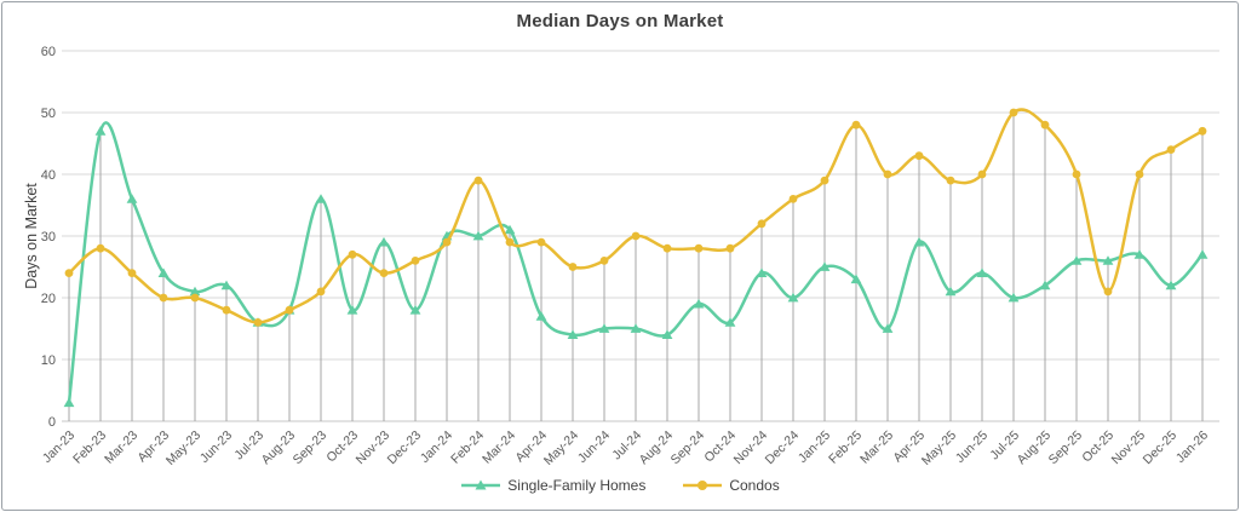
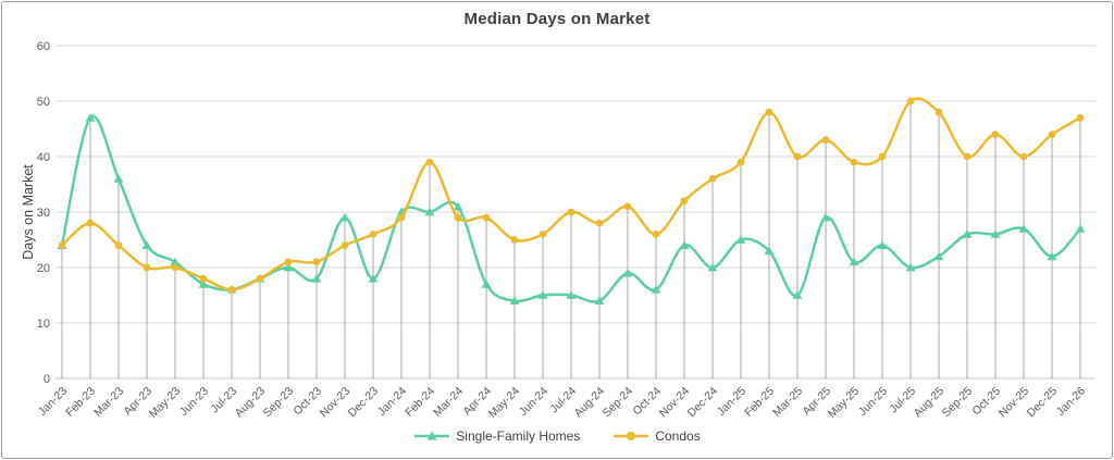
Single-Family Homes/Jan-23: 3 -> 24
Single-Family Homes/Jun-23: 22 -> 17
Single-Family Homes/Sep-23: 36 -> 20
Condos/Oct-23: 27 -> 21
Condos/Sep-24: 28 -> 31
Condos/Oct-24: 28 -> 26
Condos/Oct-25: 21 -> 44
